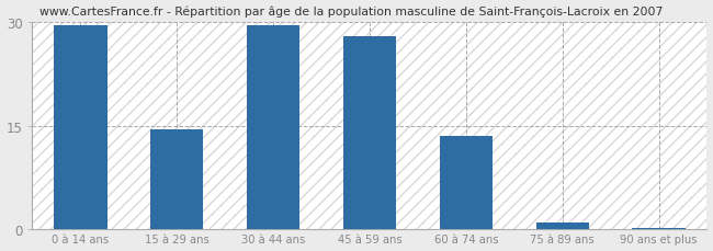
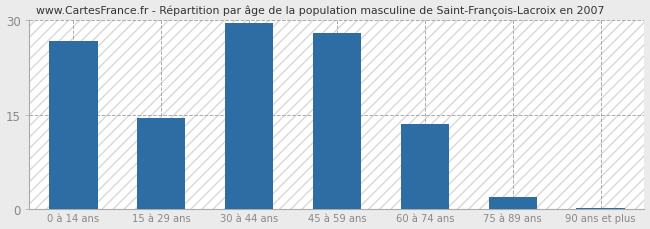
0 à 14 ans: 29.5 -> 26.6
75 à 89 ans: 1.0 -> 2.0
